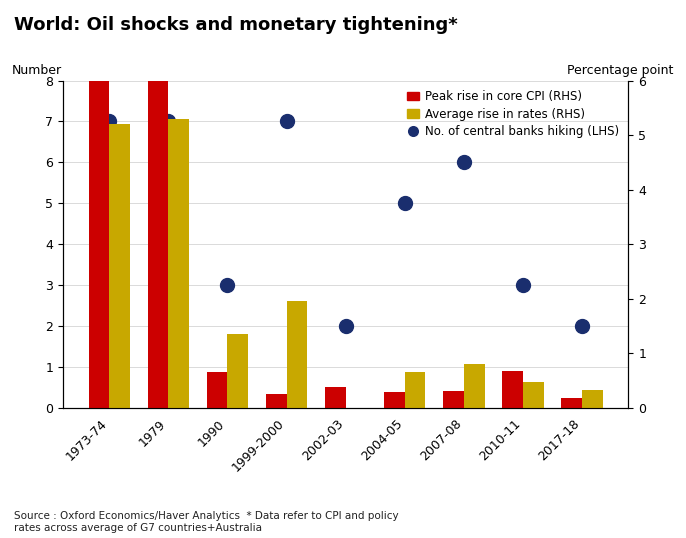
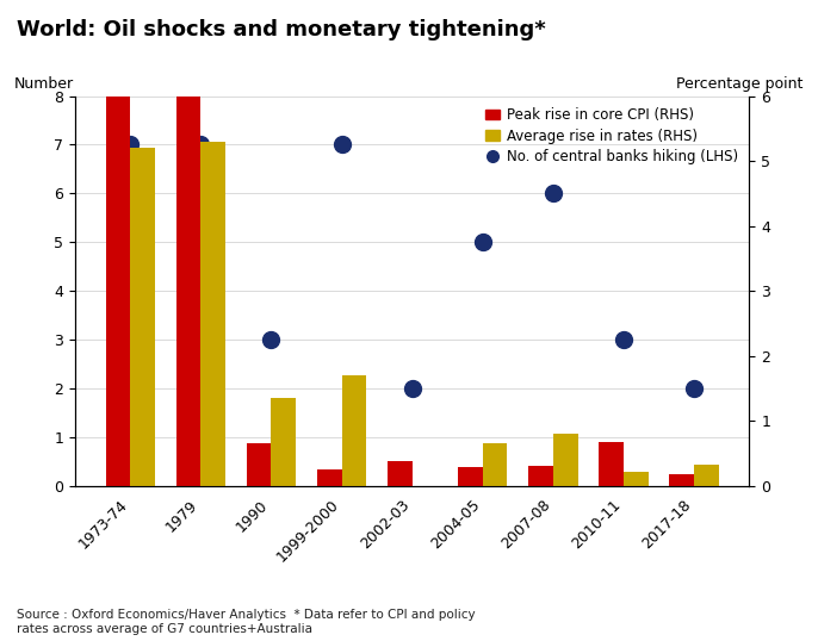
Average rise in rates (RHS)/1999-2000: 1.96 -> 1.70
Average rise in rates (RHS)/2010-11: 0.48 -> 0.22
